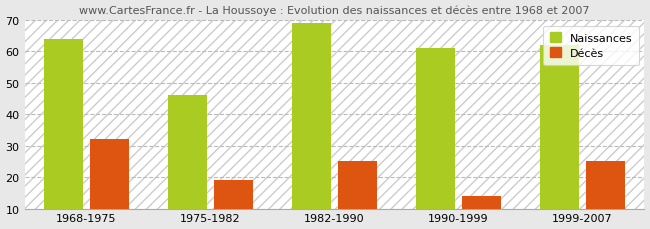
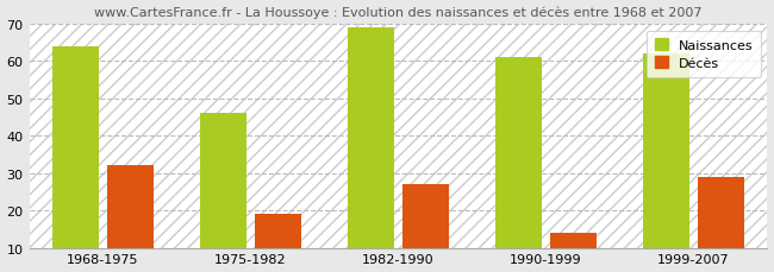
Décès/1982-1990: 25 -> 27
Décès/1999-2007: 25 -> 29
